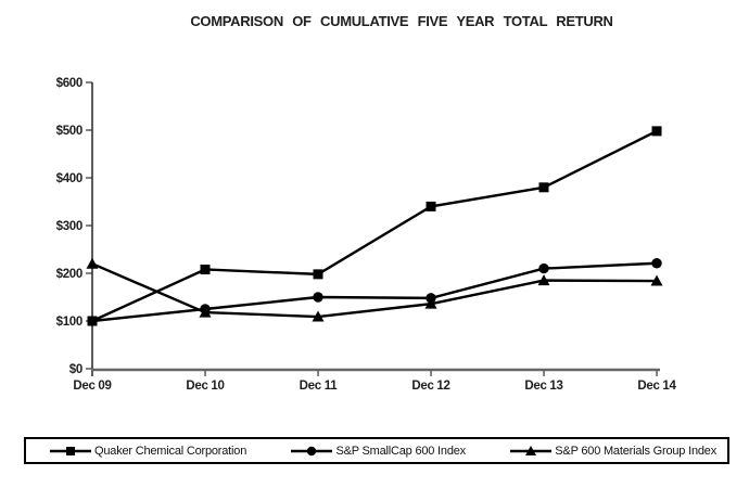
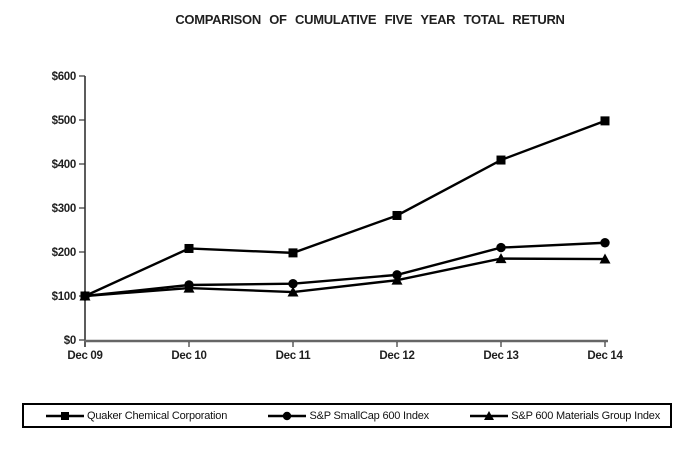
S&P 600 Materials Group Index/Dec 09: $220 -> $100
S&P SmallCap 600 Index/Dec 11: $150 -> $130
Quaker Chemical Corporation/Dec 12: $340 -> $280
Quaker Chemical Corporation/Dec 13: $380 -> $410
